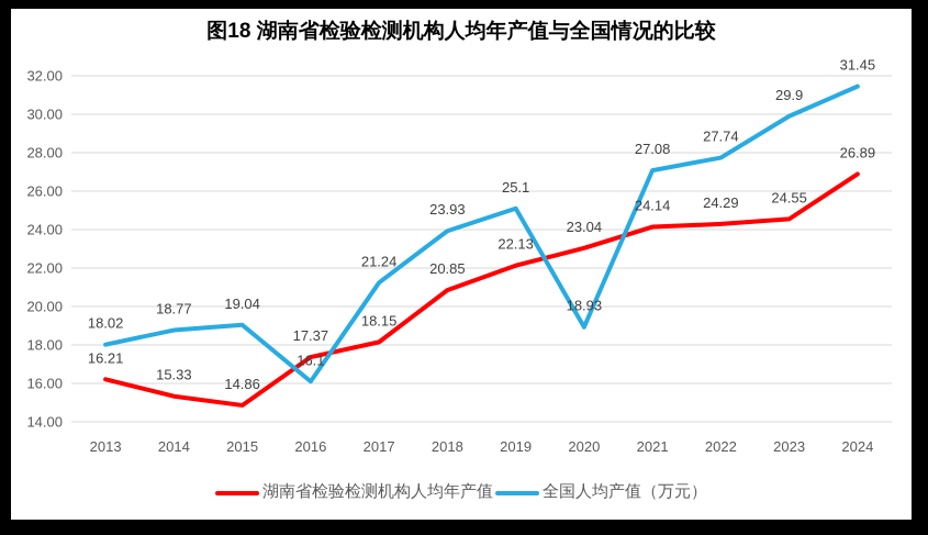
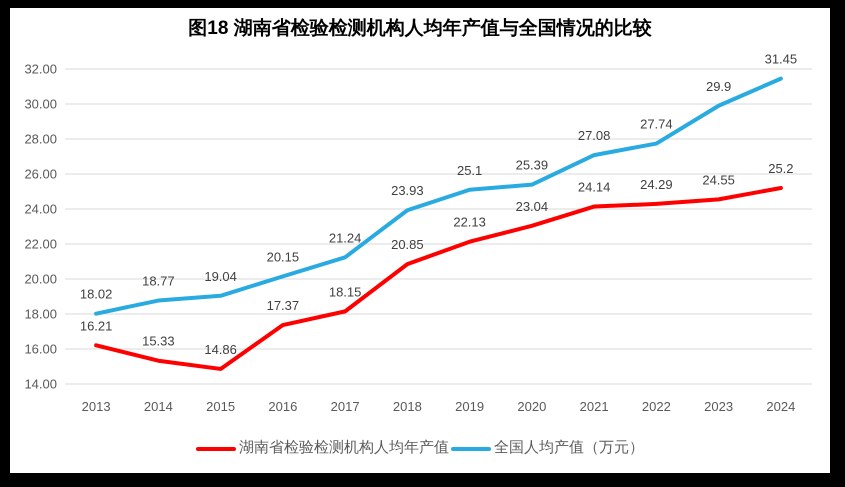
全国人均产值（万元）/2016: 16.1 -> 20.15
全国人均产值（万元）/2020: 18.93 -> 25.39
湖南省检验检测机构人均年产值/2024: 26.89 -> 25.2
